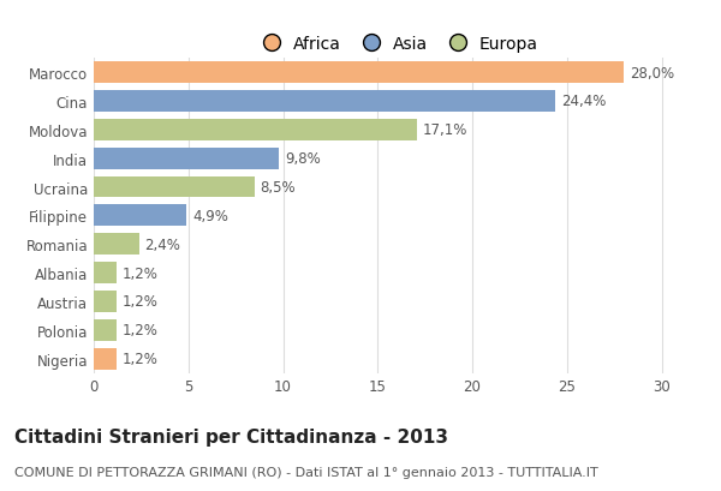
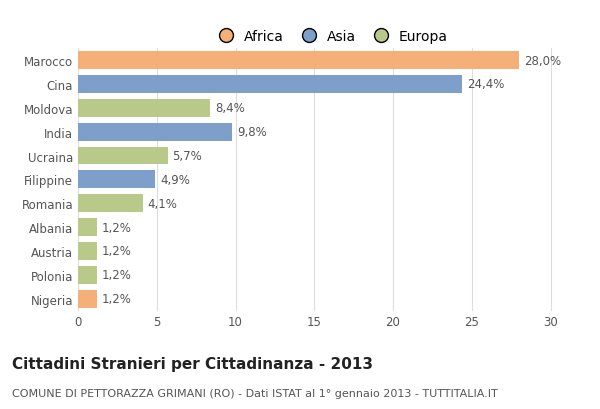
Moldova: 17,1% -> 8,4%
Ucraina: 8,5% -> 5,7%
Romania: 2,4% -> 4,1%
